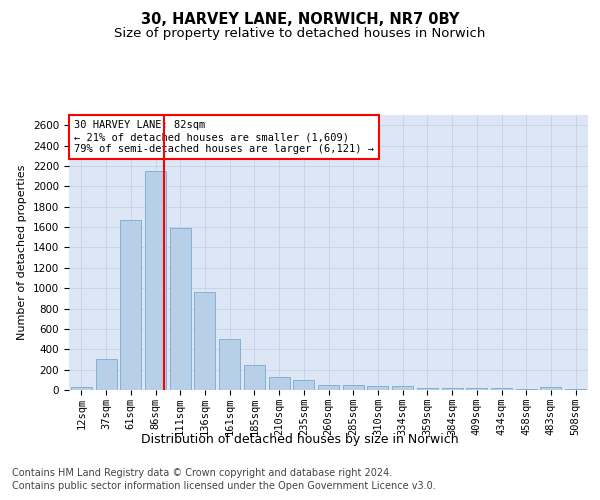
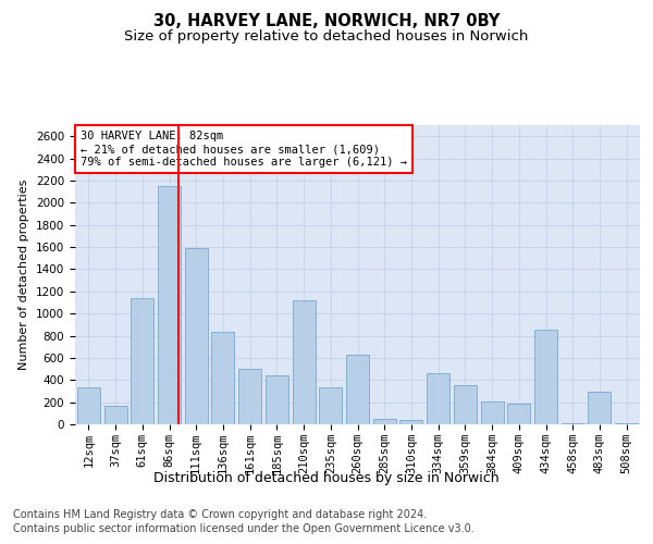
12sqm: 20 -> 330
37sqm: 300 -> 170
61sqm: 1670 -> 1140
136sqm: 960 -> 830
185sqm: 250 -> 440
210sqm: 120 -> 1120
235sqm: 100 -> 330
260sqm: 50 -> 630
334sqm: 40 -> 460
359sqm: 20 -> 350
384sqm: 20 -> 210
409sqm: 20 -> 190
434sqm: 20 -> 850
483sqm: 20 -> 290
